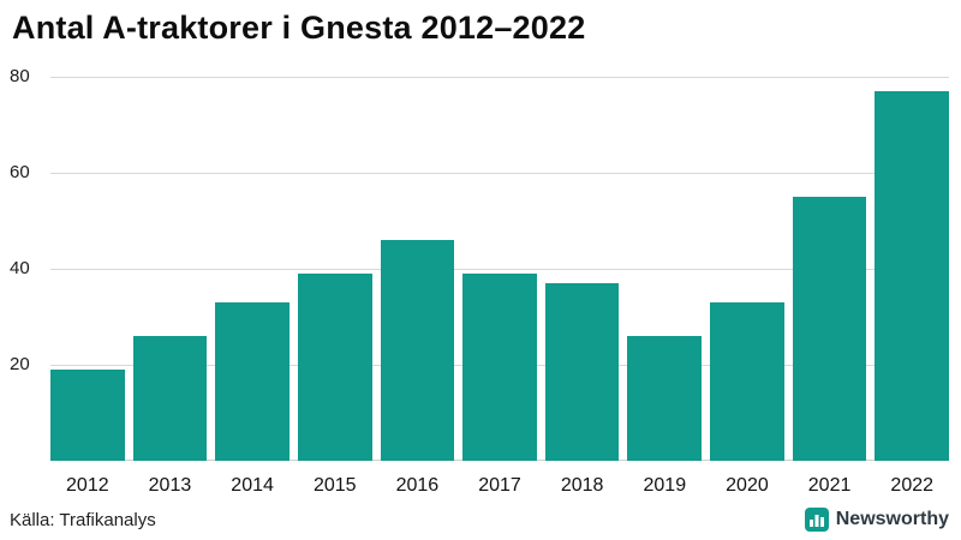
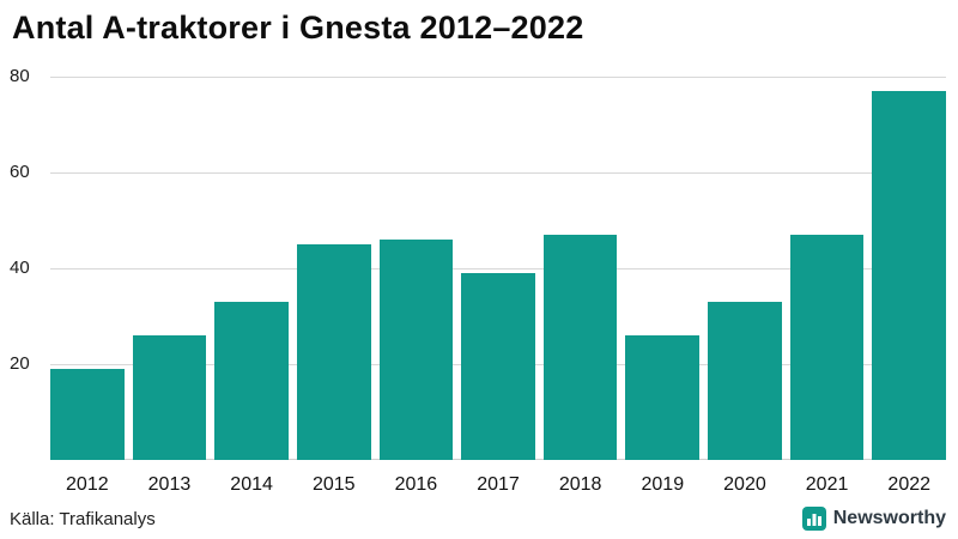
2015: 39 -> 45
2018: 37 -> 47
2021: 55 -> 47
